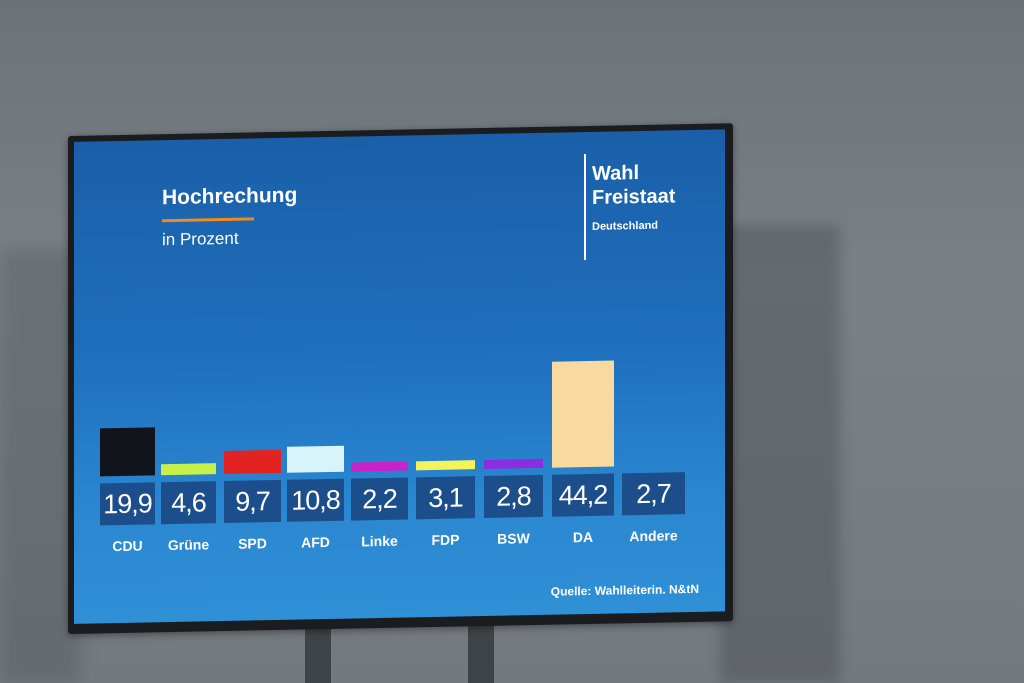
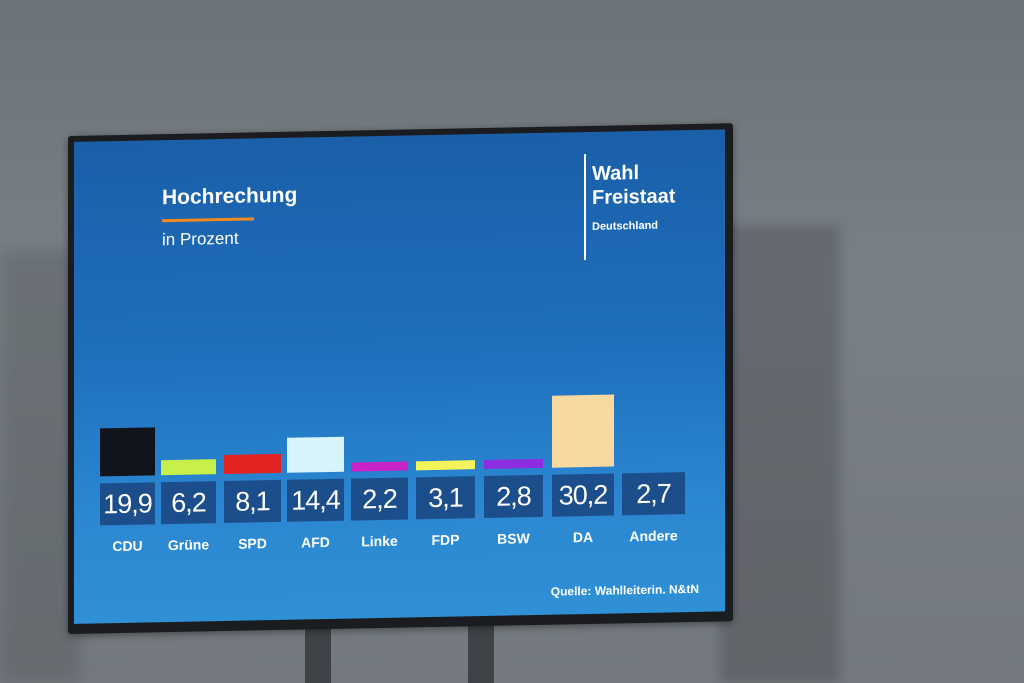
Grüne: 4,6 -> 6,2
SPD: 9,7 -> 8,1
AFD: 10,8 -> 14,4
DA: 44,2 -> 30,2
